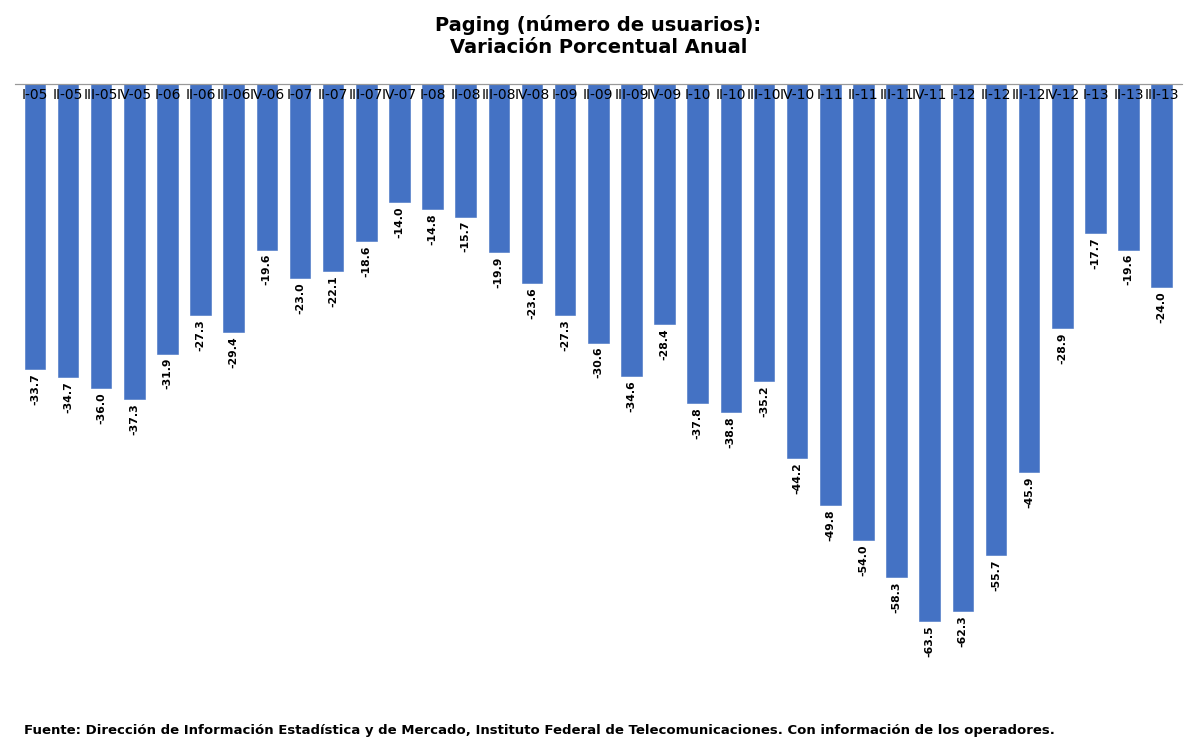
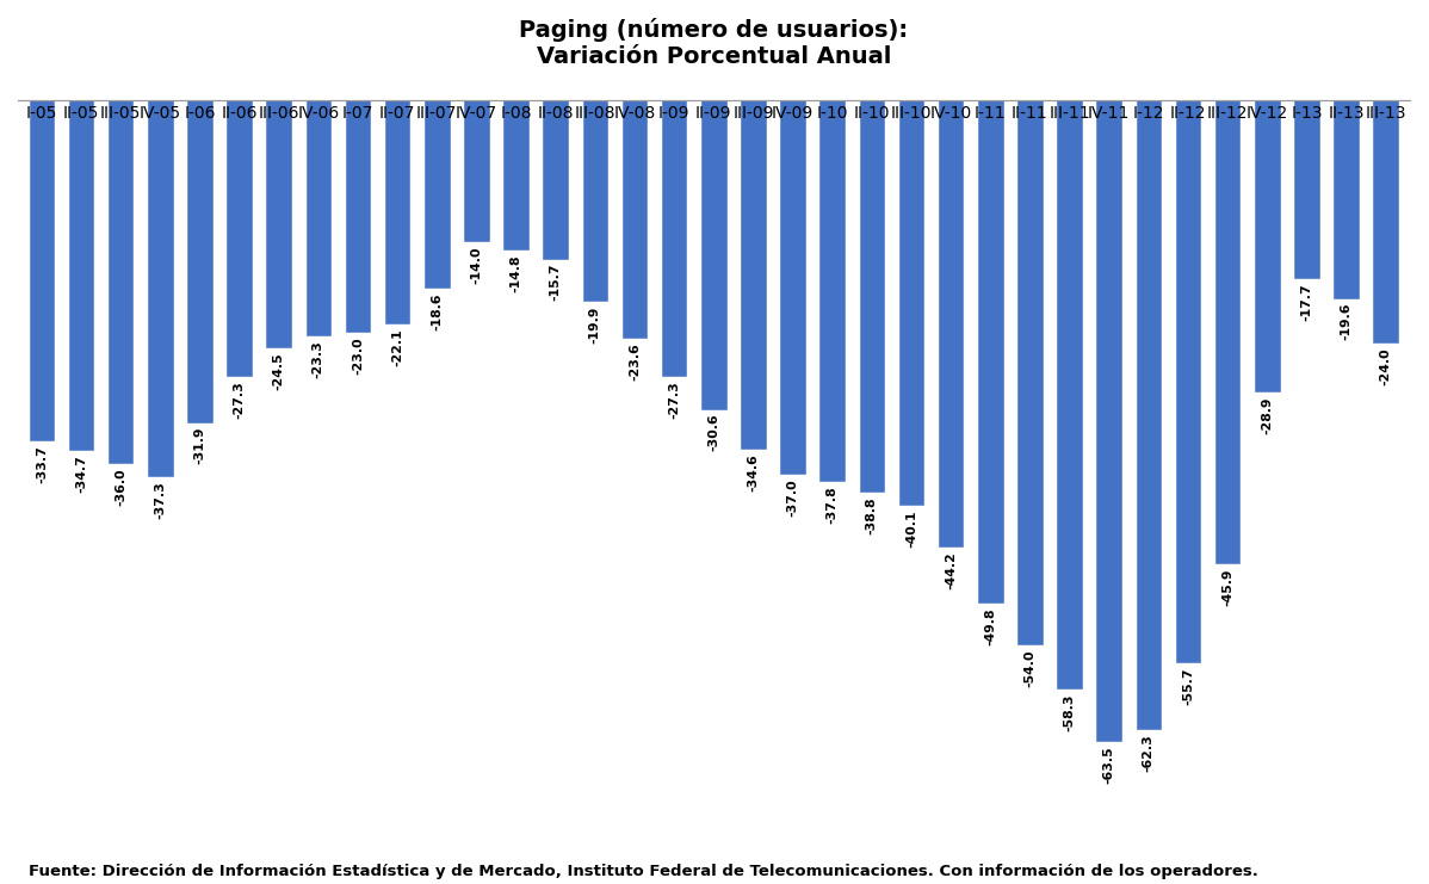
III-06: -29.4 -> -24.5
IV-06: -19.6 -> -23.3
IV-09: -28.4 -> -37.0
III-10: -35.2 -> -40.1
